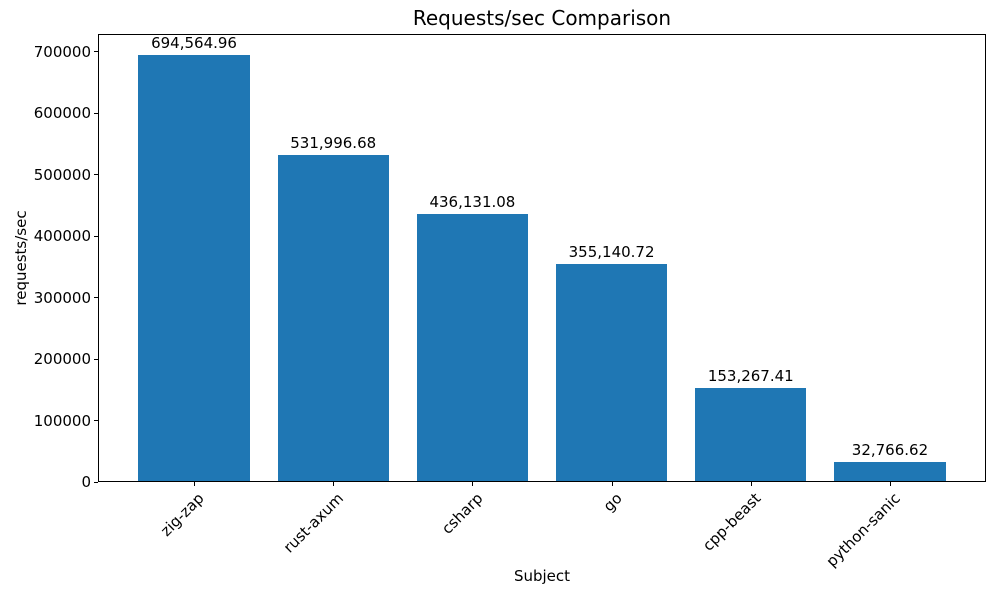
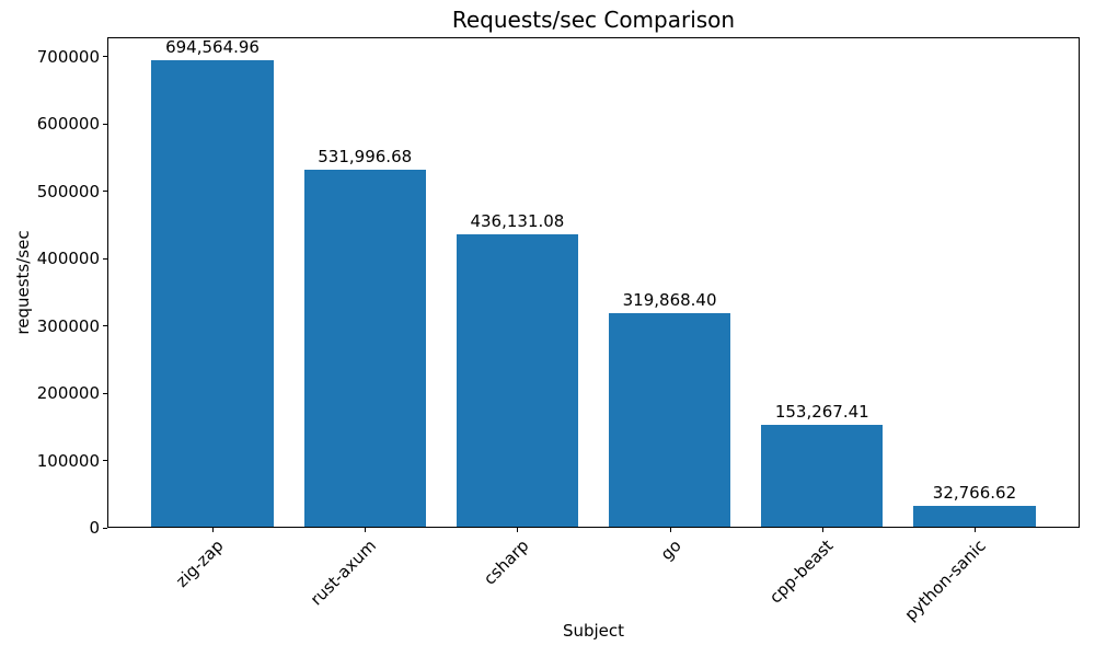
go: 355,140.72 -> 319,868.40
